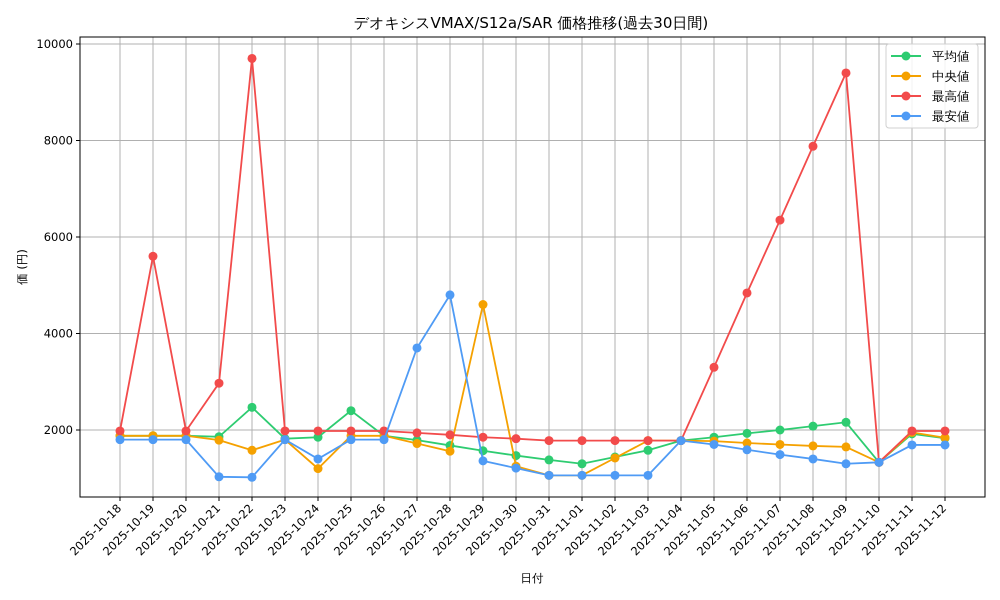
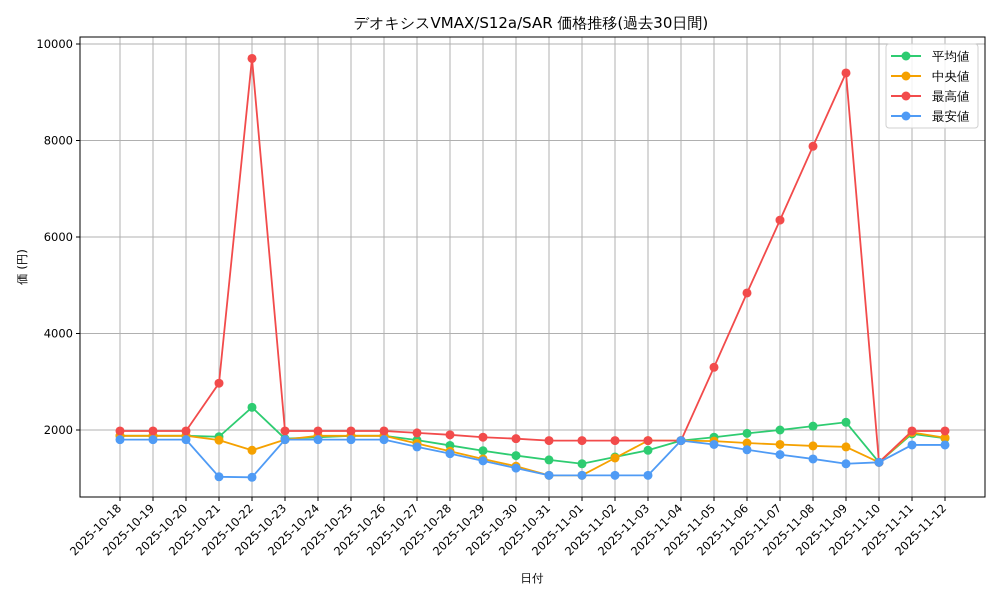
最高値/2025-10-19: 5600 -> 2000
中央値/2025-10-24: 1200 -> 1900
最安値/2025-10-24: 1400 -> 1800
平均値/2025-10-25: 2400 -> 1900
最安値/2025-10-27: 3700 -> 1600
最安値/2025-10-28: 4800 -> 1500
中央値/2025-10-29: 4600 -> 1400
